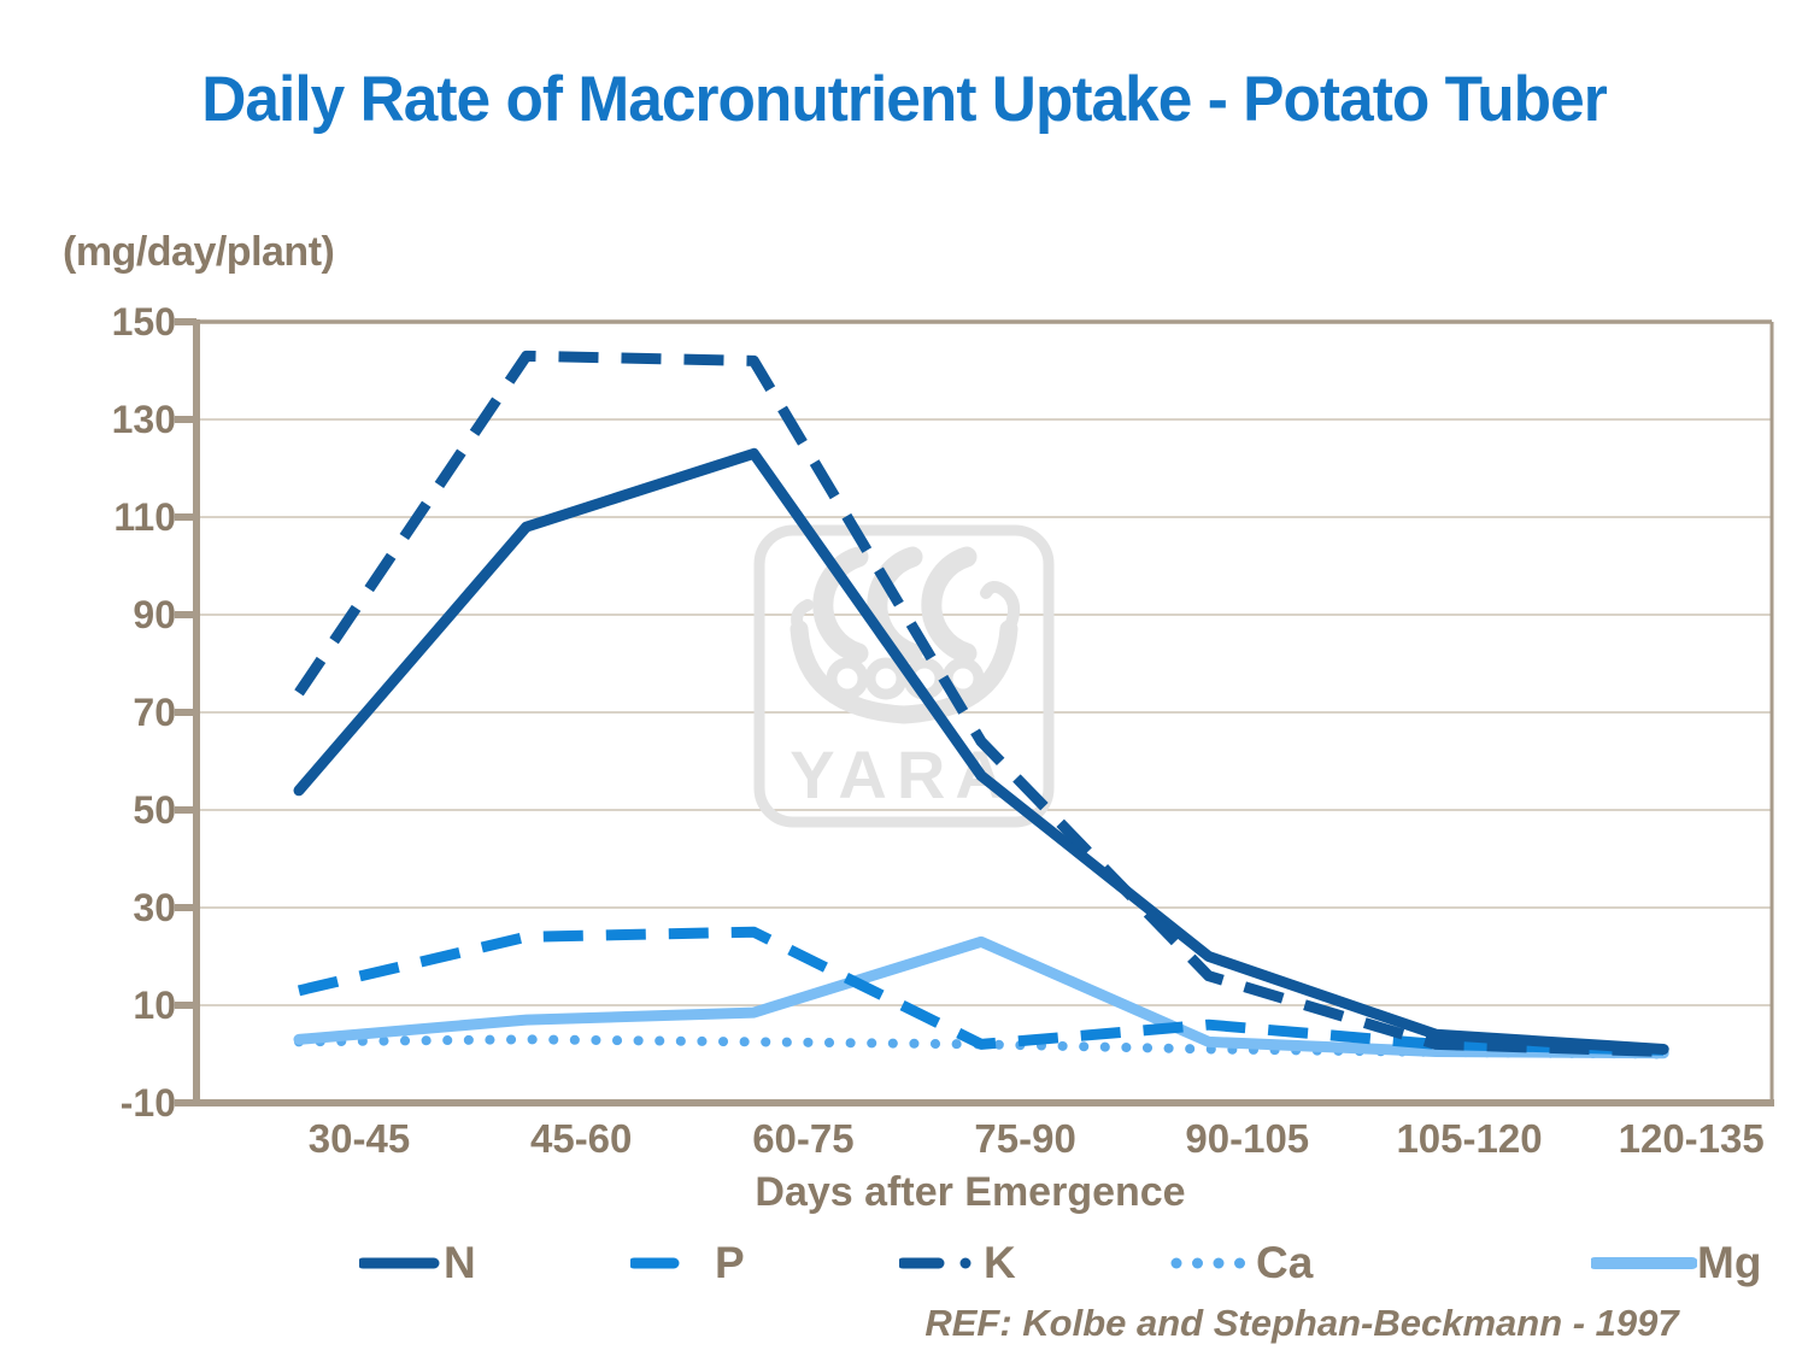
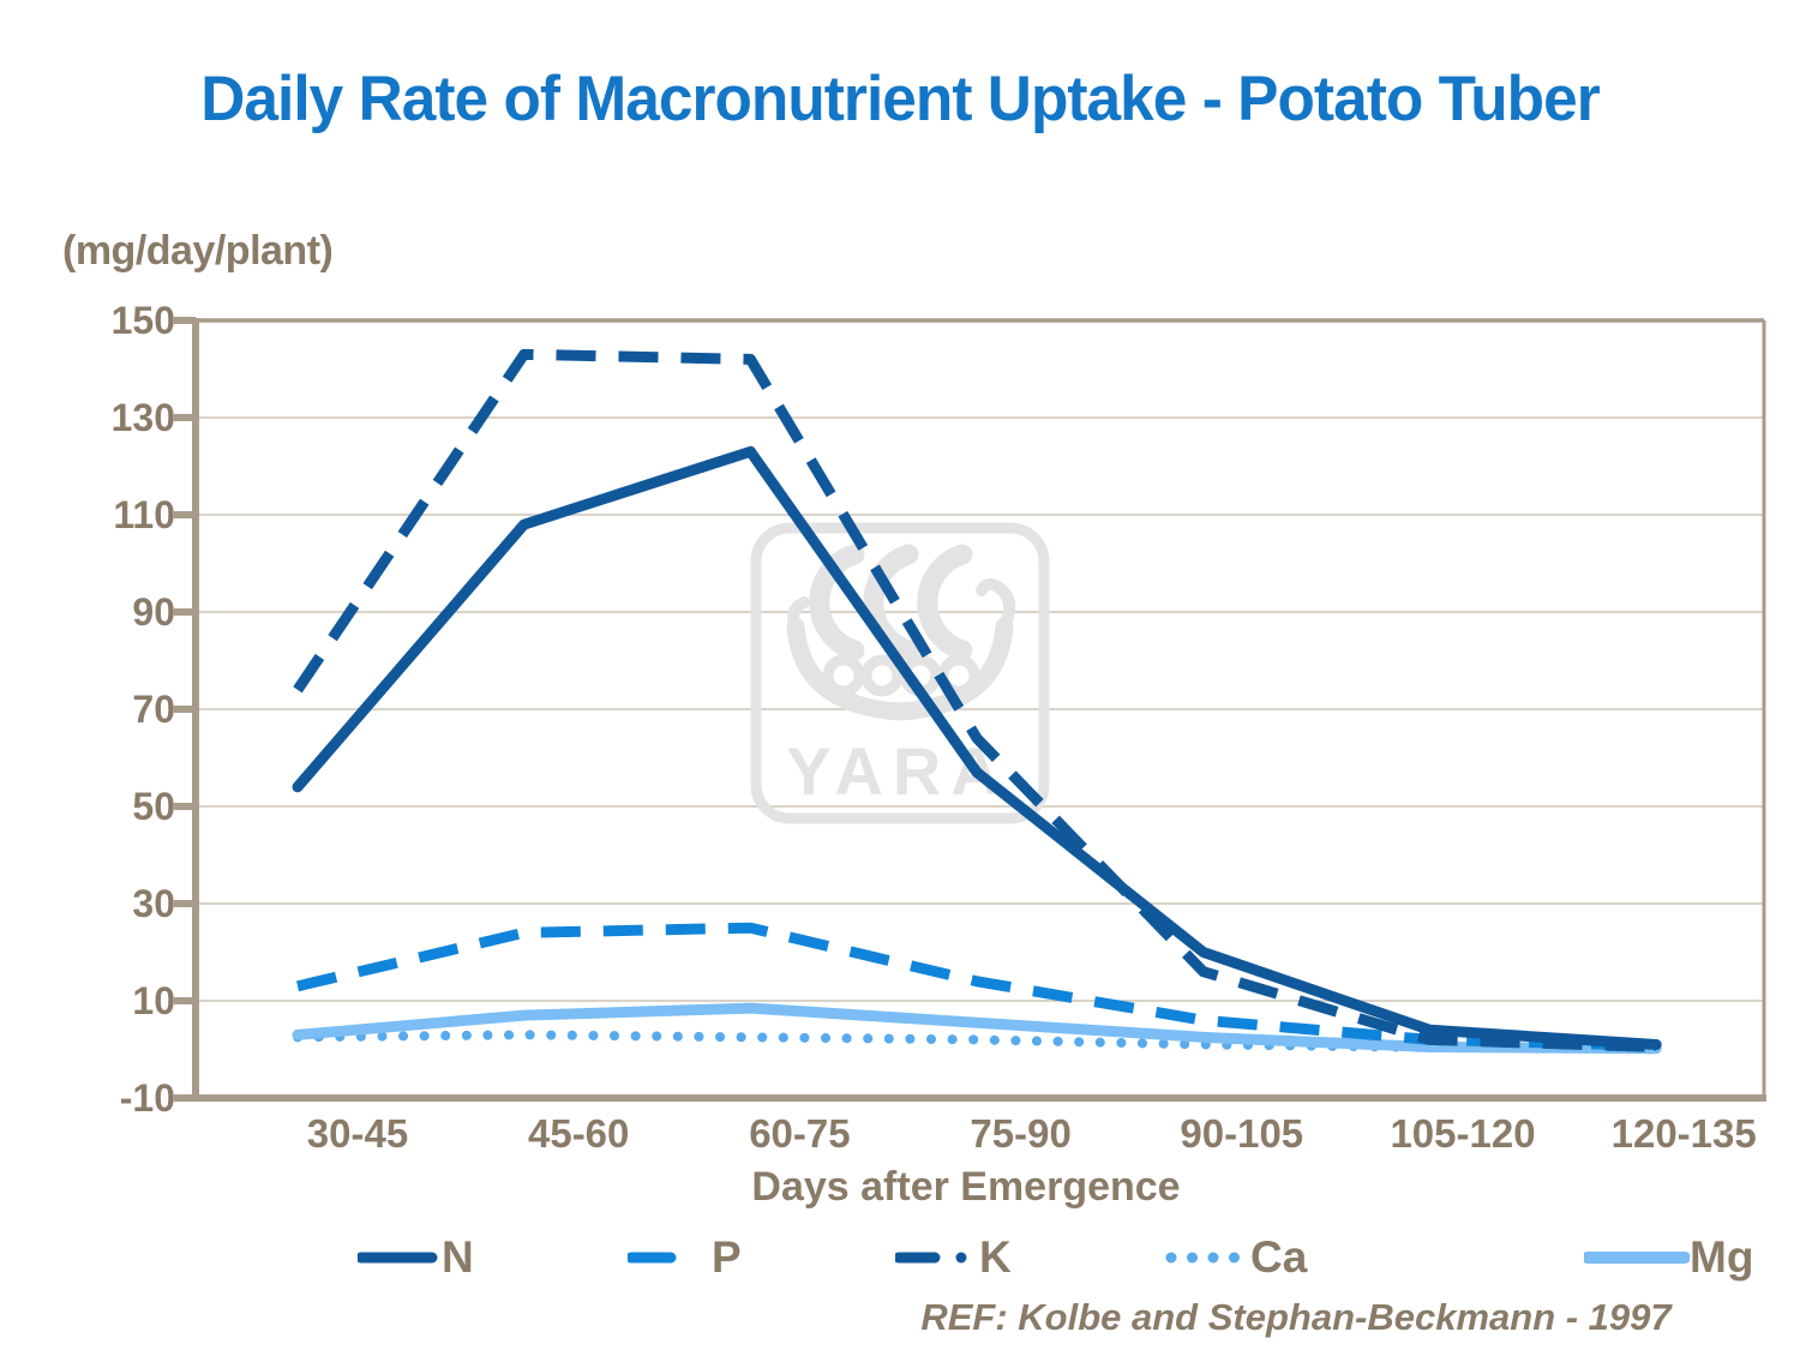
P/75-90: 2 -> 14
Mg/75-90: 23 -> 6
